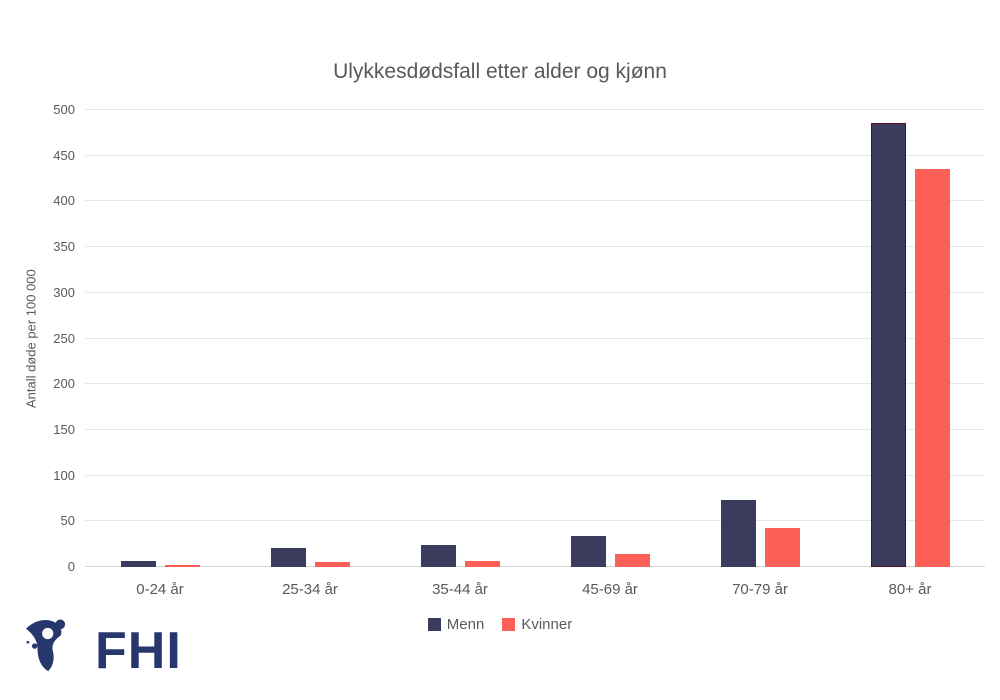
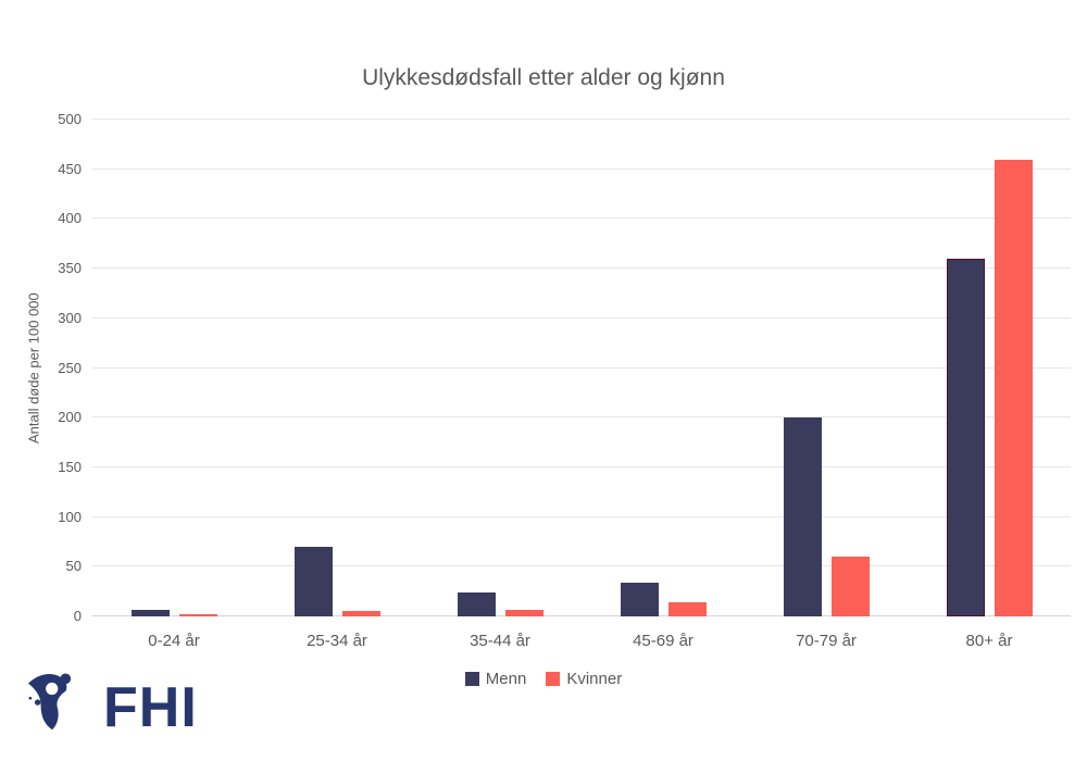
Menn/25-34 år: 20 -> 70
Menn/70-79 år: 70 -> 200
Kvinner/70-79 år: 40 -> 60
Menn/80+ år: 490 -> 360
Kvinner/80+ år: 440 -> 460
